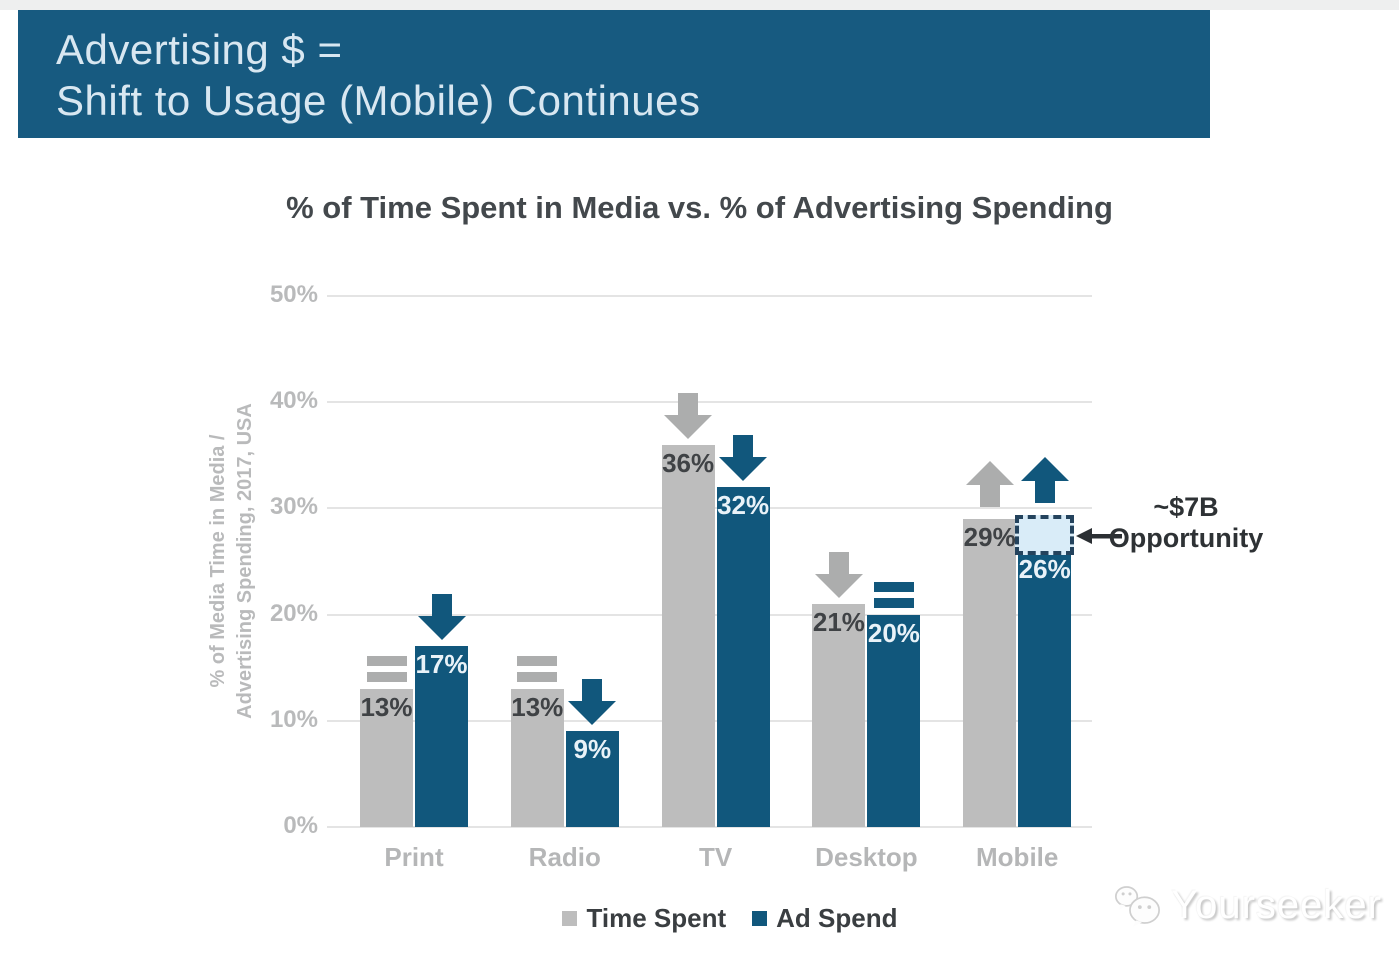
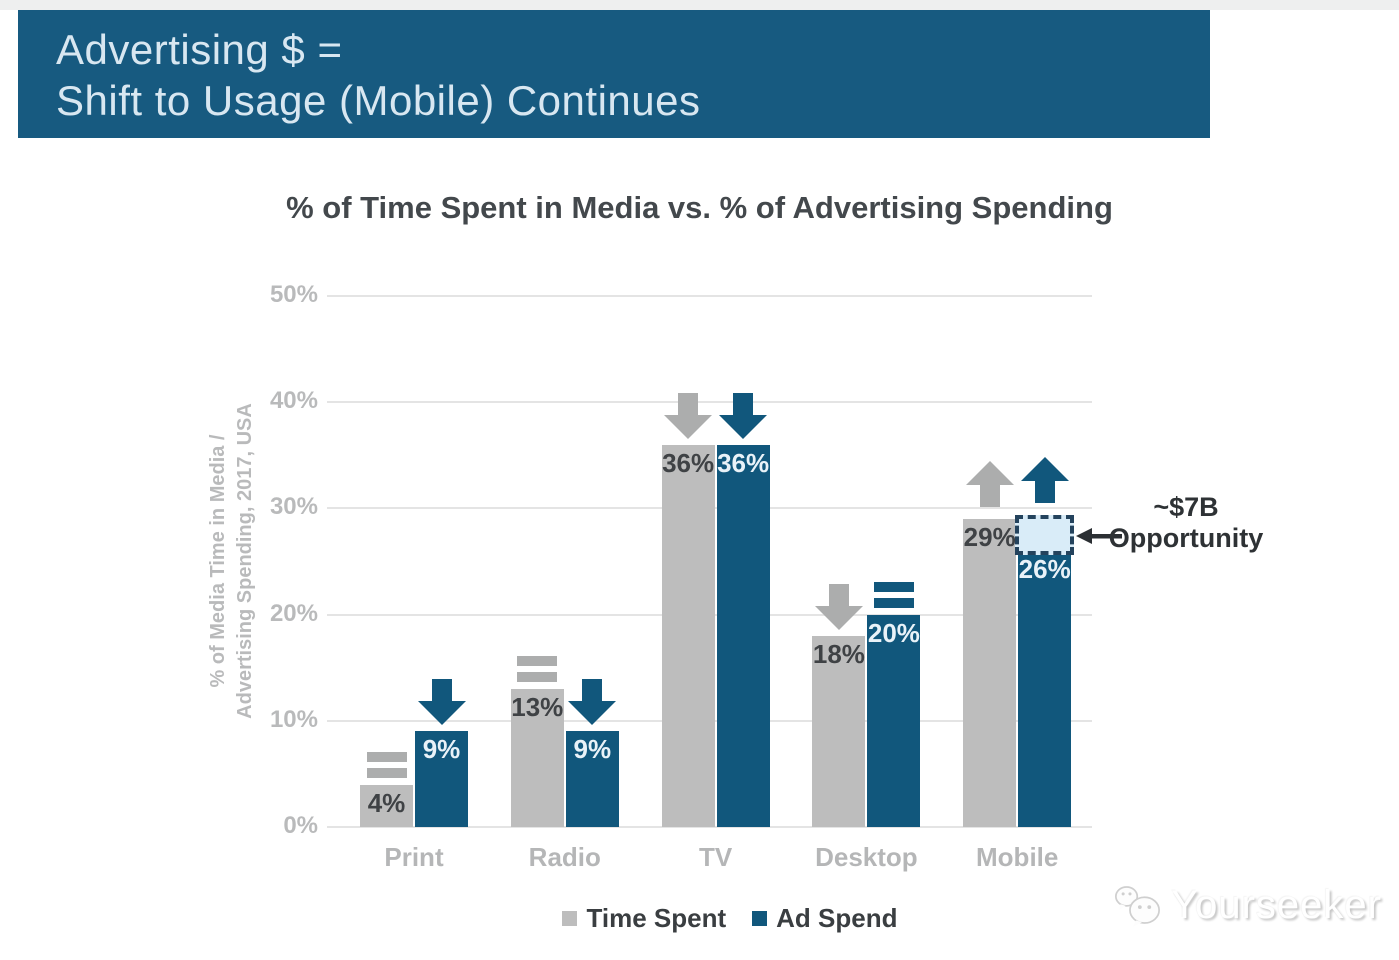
Time Spent/Print: 13% -> 4%
Ad Spend/Print: 17% -> 9%
Ad Spend/TV: 32% -> 36%
Time Spent/Desktop: 21% -> 18%
